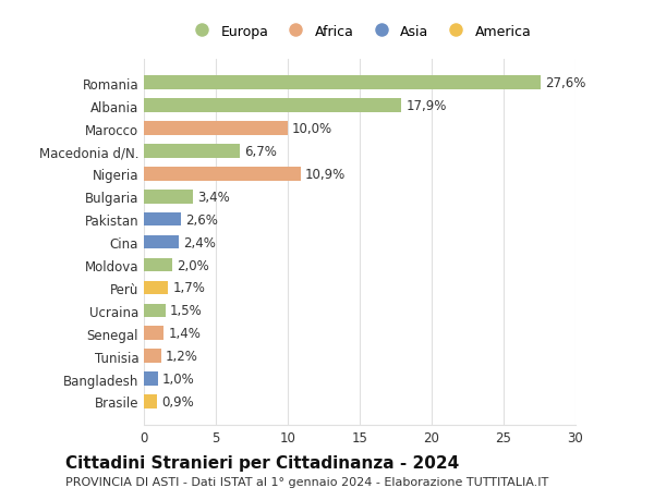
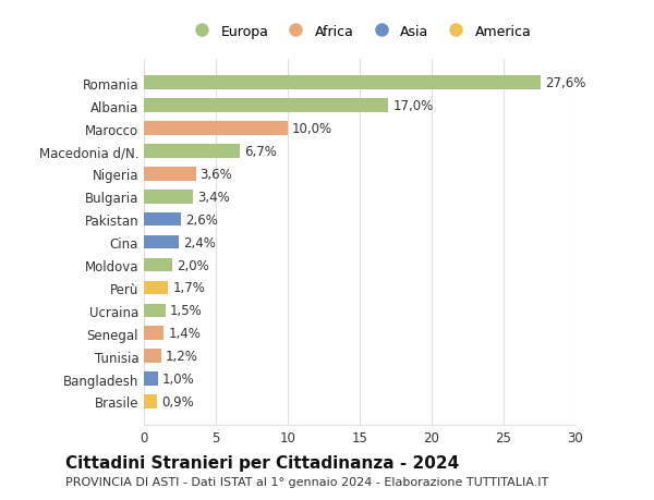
Albania: 17,9% -> 17,0%
Nigeria: 10,9% -> 3,6%
